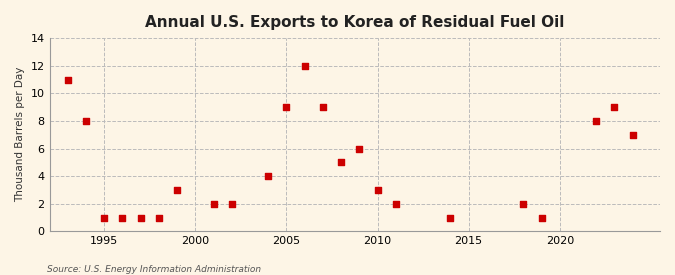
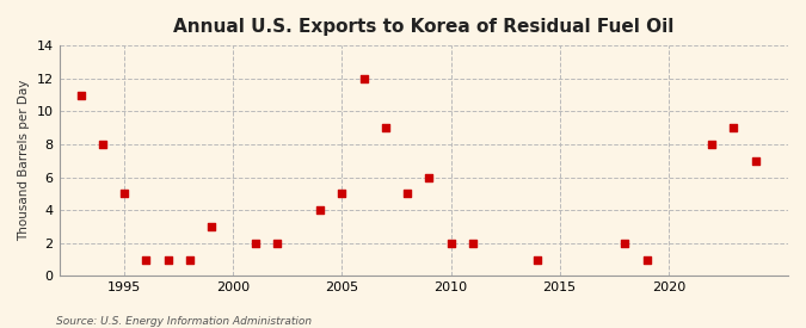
1995: 1 -> 5
2005: 9 -> 5
2010: 3 -> 2
